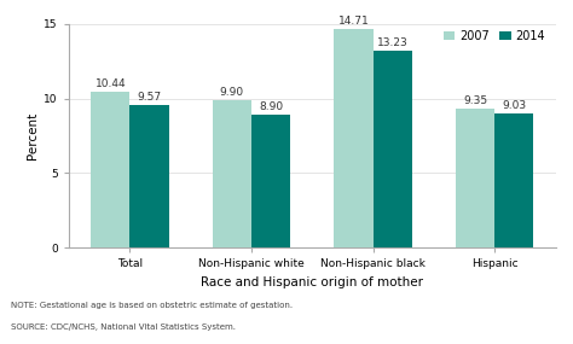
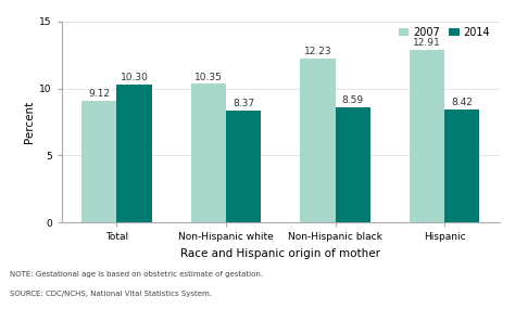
2007/Total: 10.44 -> 9.12
2014/Total: 9.57 -> 10.30
2007/Non-Hispanic white: 9.90 -> 10.35
2014/Non-Hispanic white: 8.90 -> 8.37
2007/Non-Hispanic black: 14.71 -> 12.23
2014/Non-Hispanic black: 13.23 -> 8.59
2007/Hispanic: 9.35 -> 12.91
2014/Hispanic: 9.03 -> 8.42
